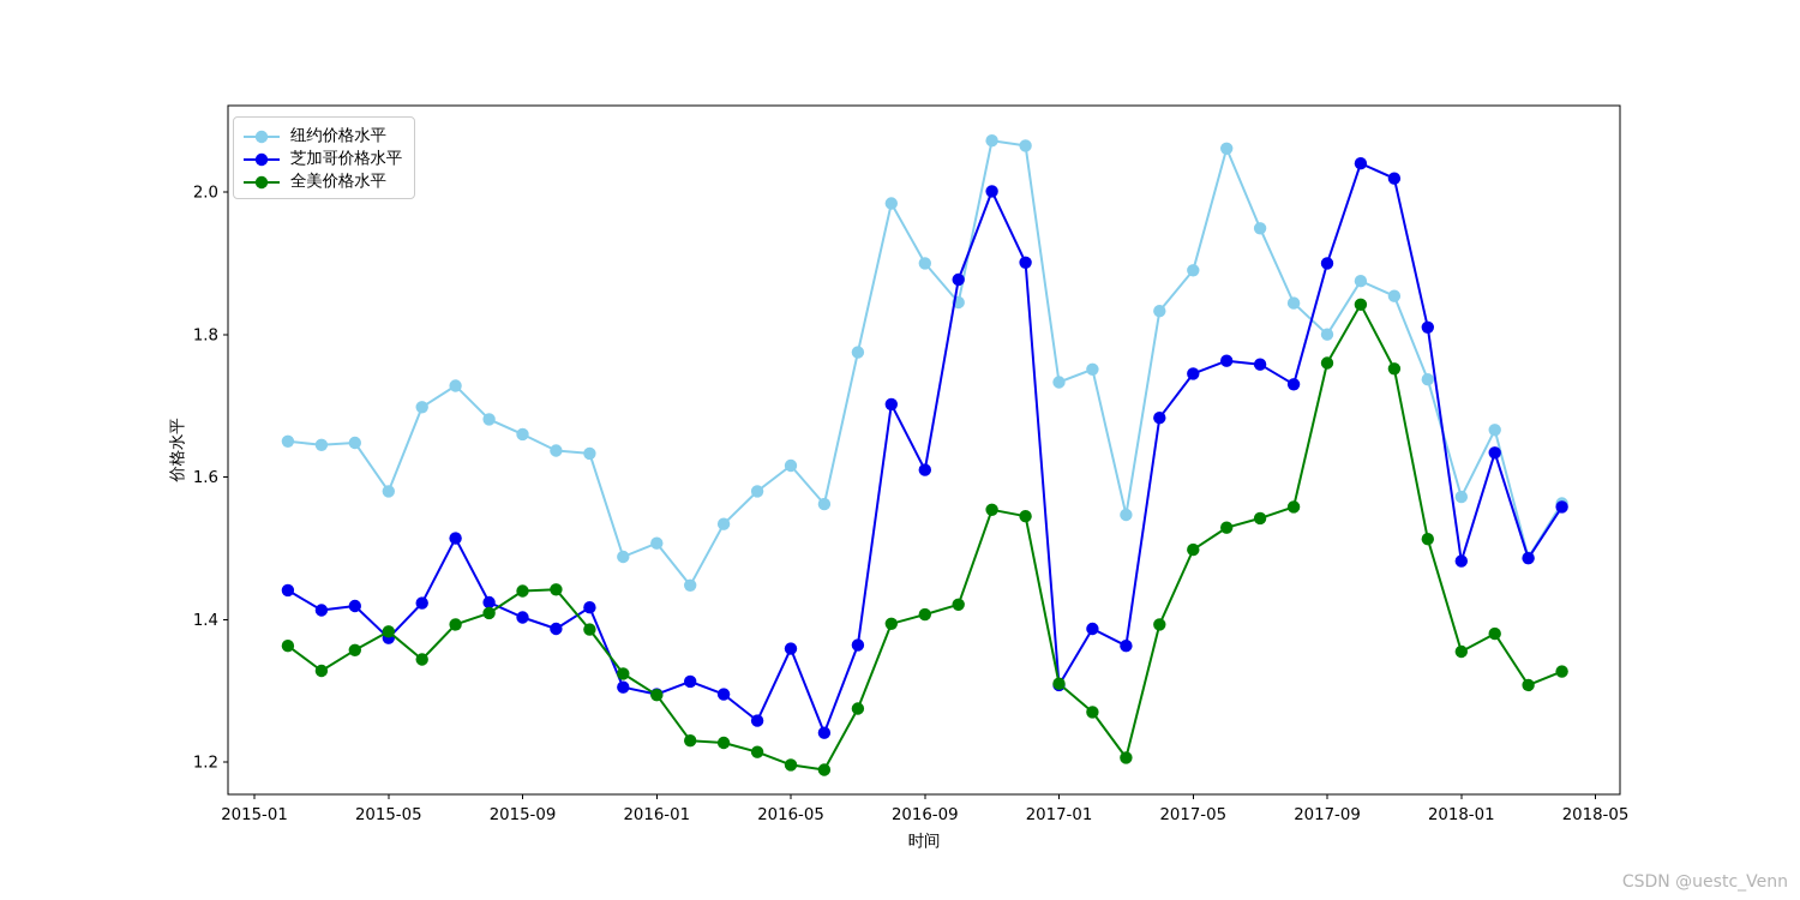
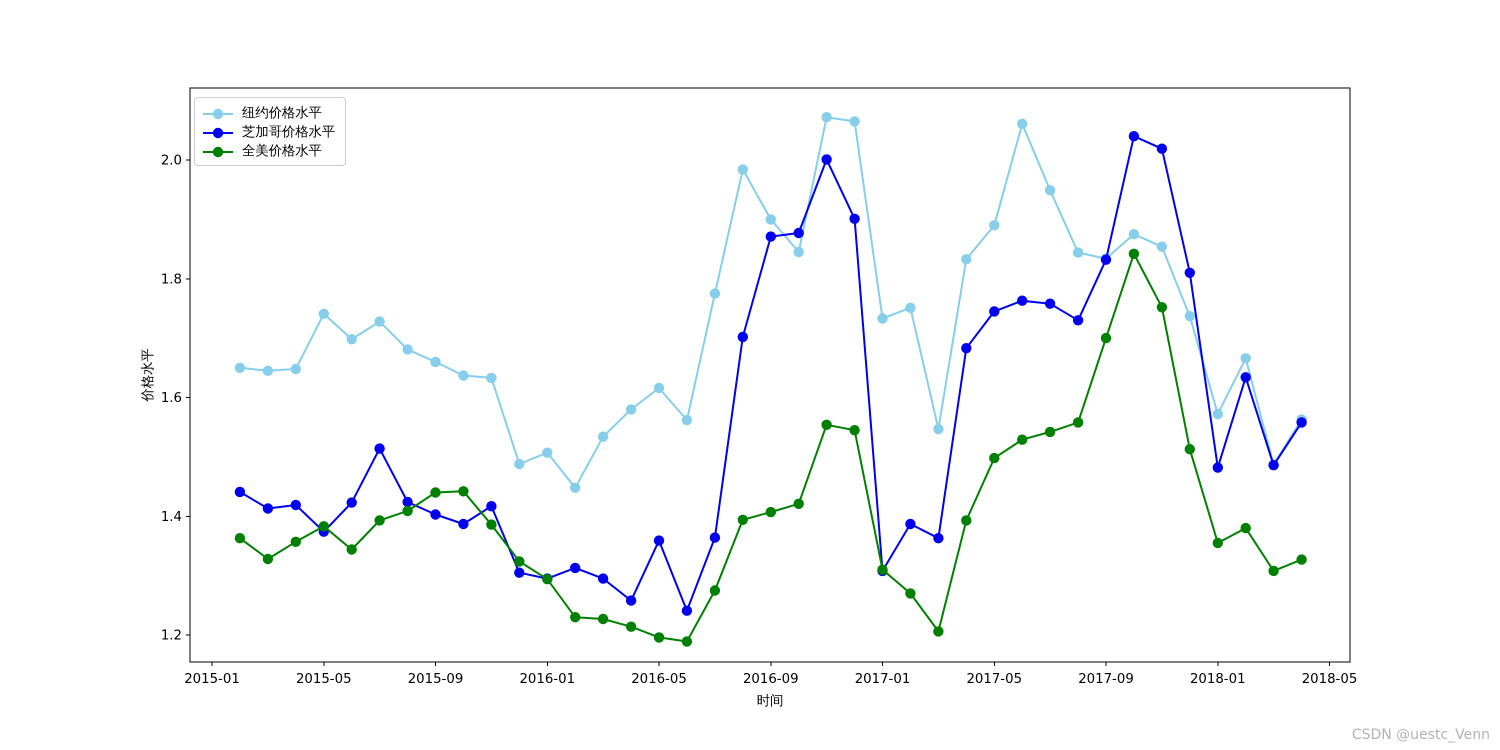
纽约价格水平/2015-05: 1.58 -> 1.74
芝加哥价格水平/2016-09: 1.61 -> 1.87
纽约价格水平/2017-09: 1.80 -> 1.83
芝加哥价格水平/2017-09: 1.90 -> 1.83
全美价格水平/2017-09: 1.76 -> 1.70
